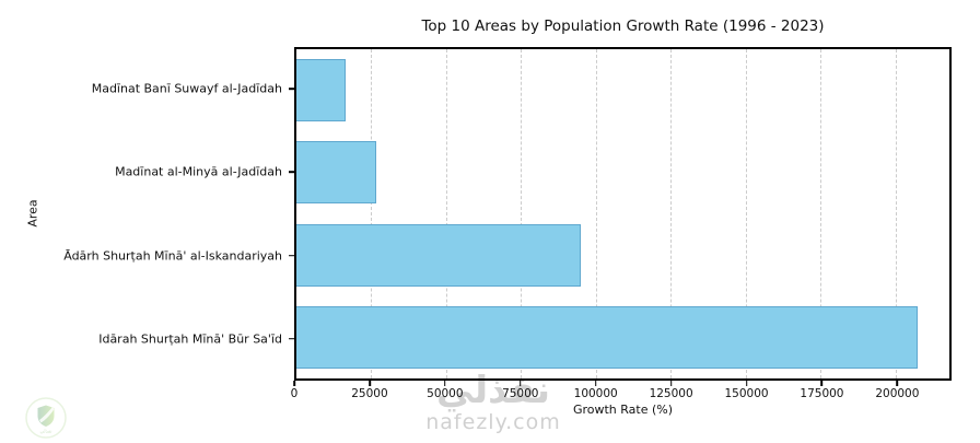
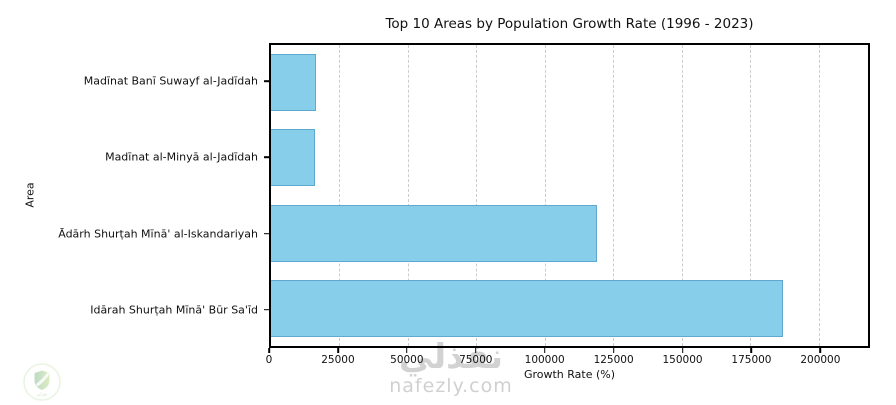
Madīnat al-Minyā al-Jadīdah: 27000 -> 16000
Ādārh Shurṭah Mīnā' al-Iskandariyah: 95000 -> 119000
Idārah Shurṭah Mīnā' Būr Sa'īd: 208000 -> 187000
